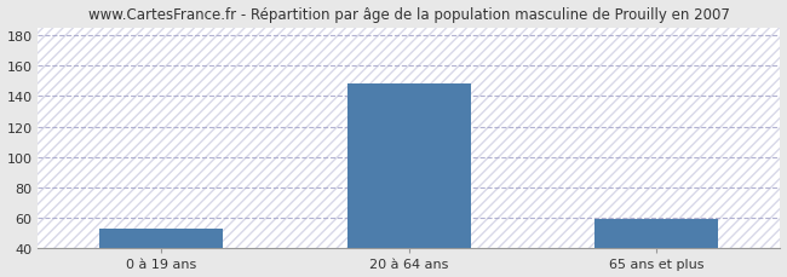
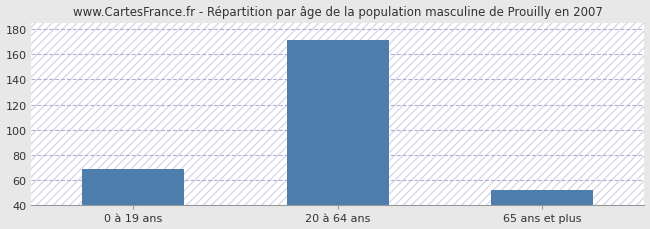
0 à 19 ans: 53 -> 69
20 à 64 ans: 148 -> 171
65 ans et plus: 59 -> 52
